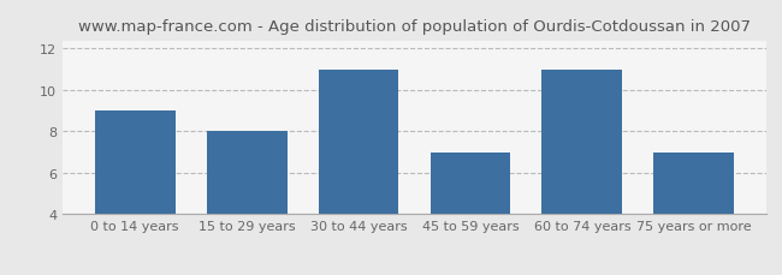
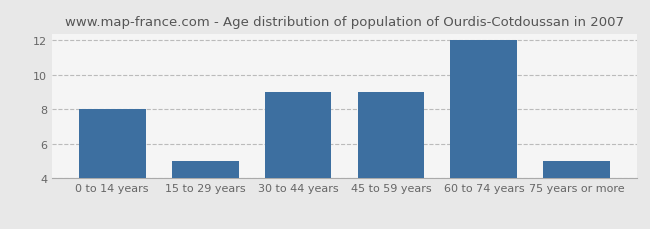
0 to 14 years: 9 -> 8
15 to 29 years: 8 -> 5
30 to 44 years: 11 -> 9
45 to 59 years: 7 -> 9
60 to 74 years: 11 -> 12
75 years or more: 7 -> 5
